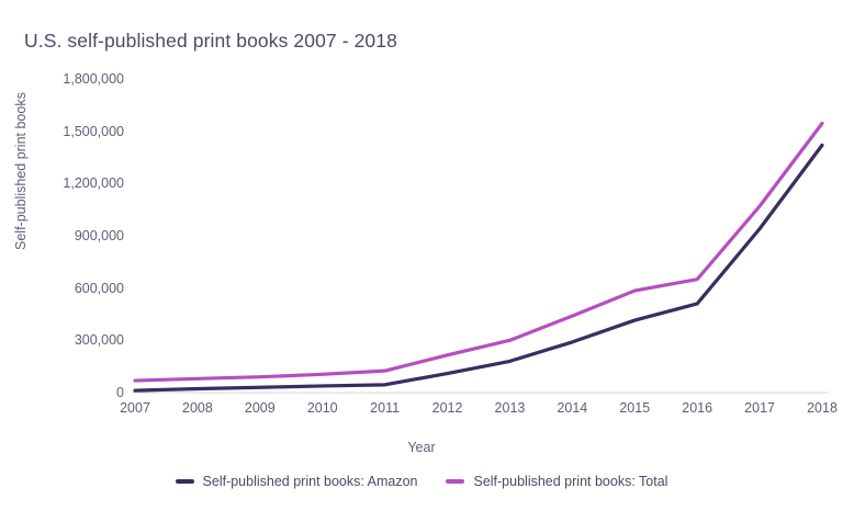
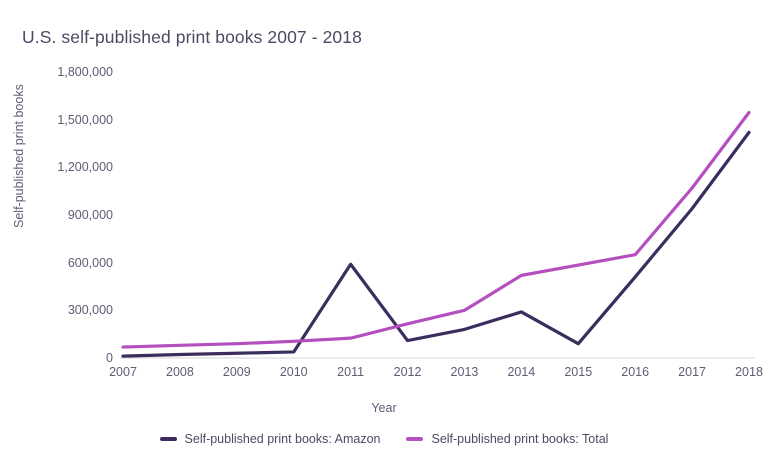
Self-published print books: Amazon/2011: 40000 -> 590000
Self-published print books: Total/2014: 440000 -> 520000
Self-published print books: Amazon/2015: 420000 -> 90000
